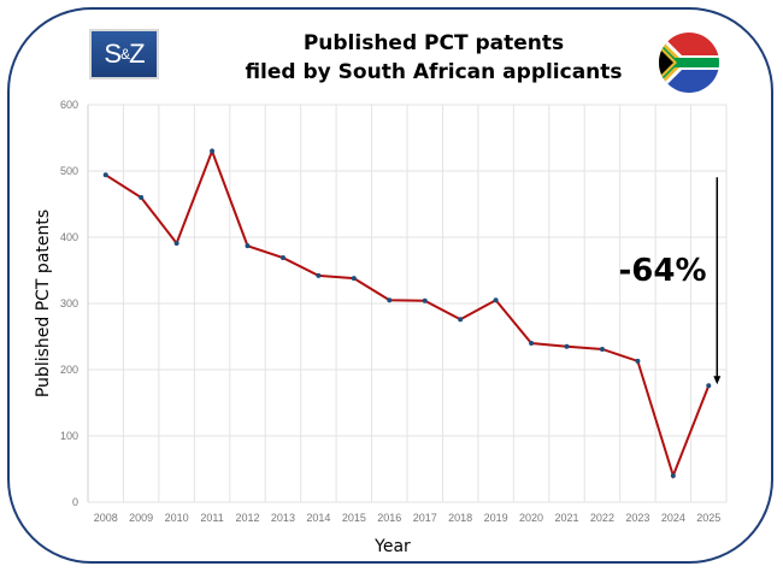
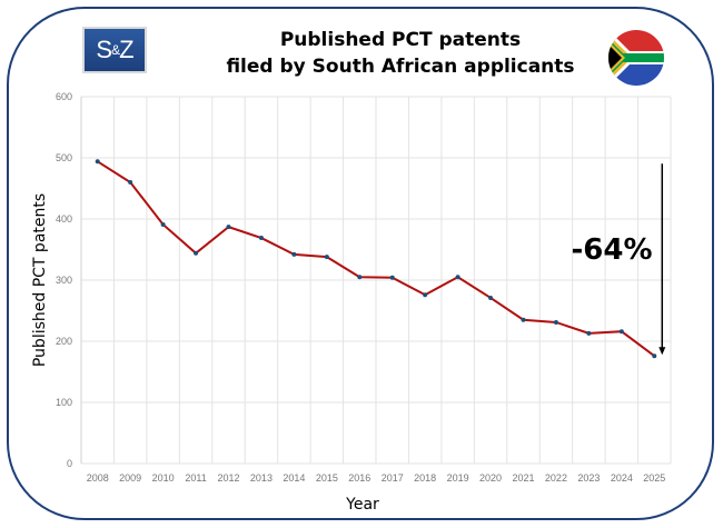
2011: 530 -> 340
2020: 240 -> 270
2024: 40 -> 220
